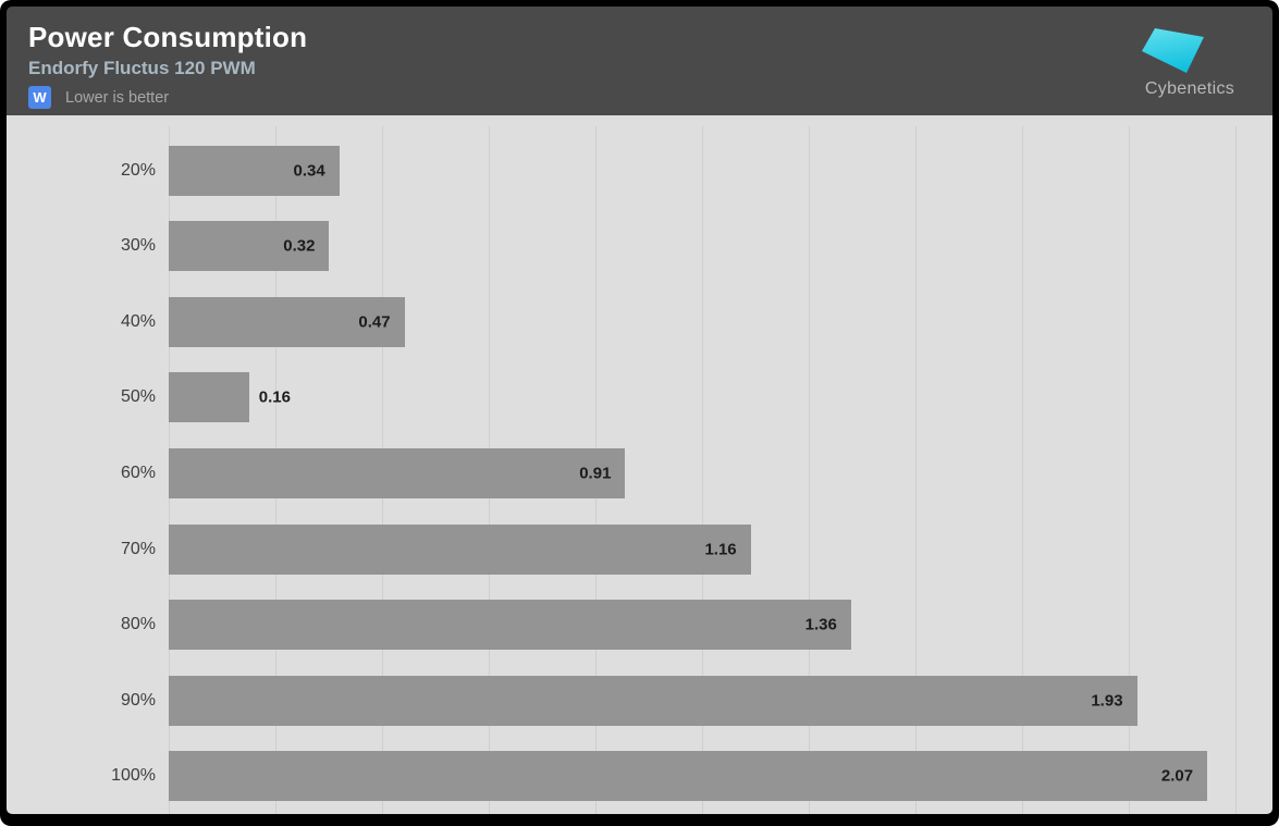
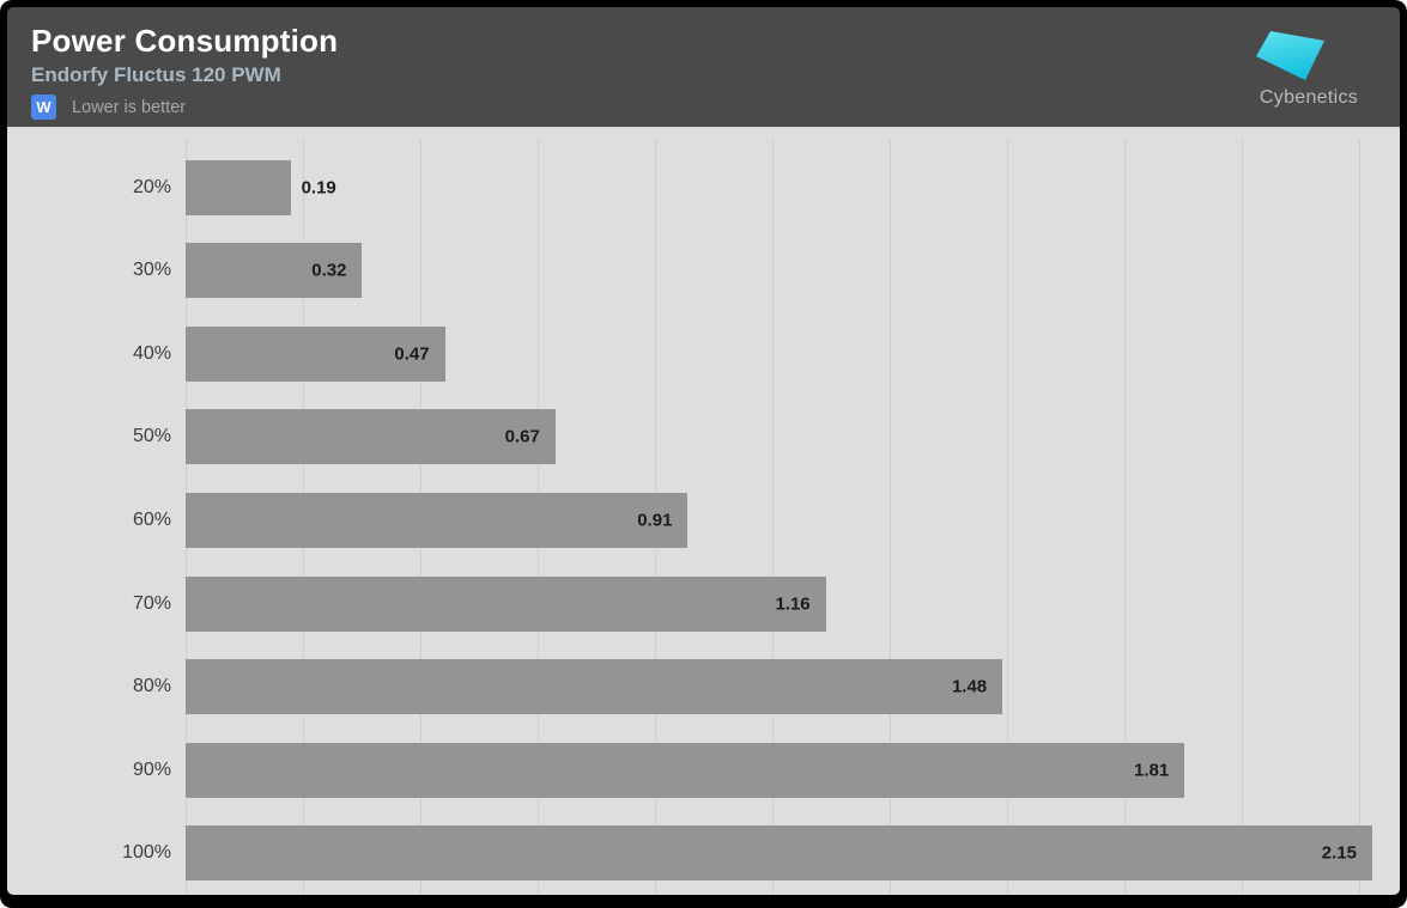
20%: 0.34 -> 0.19
50%: 0.16 -> 0.67
80%: 1.36 -> 1.48
90%: 1.93 -> 1.81
100%: 2.07 -> 2.15
